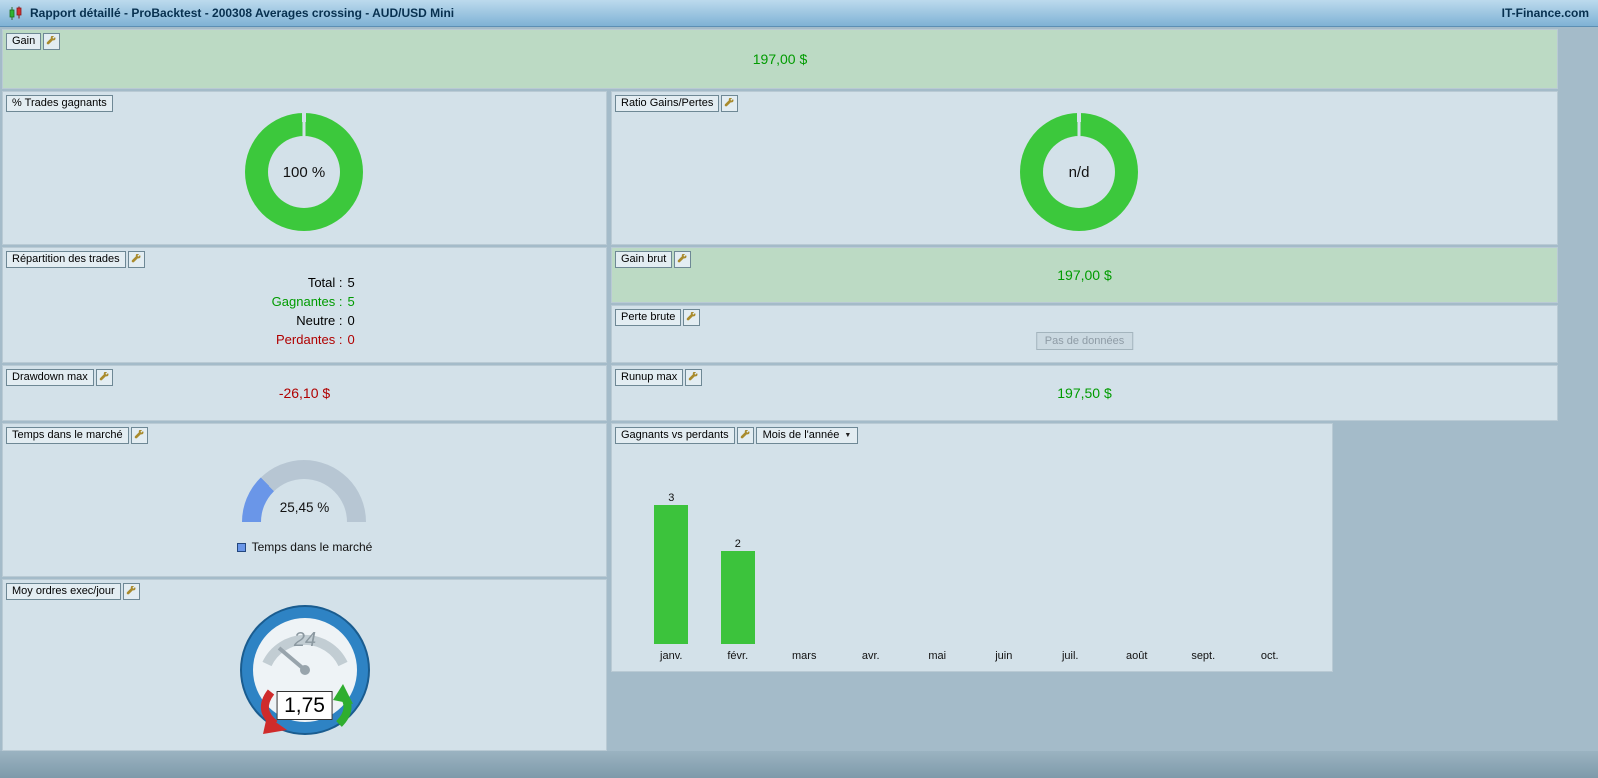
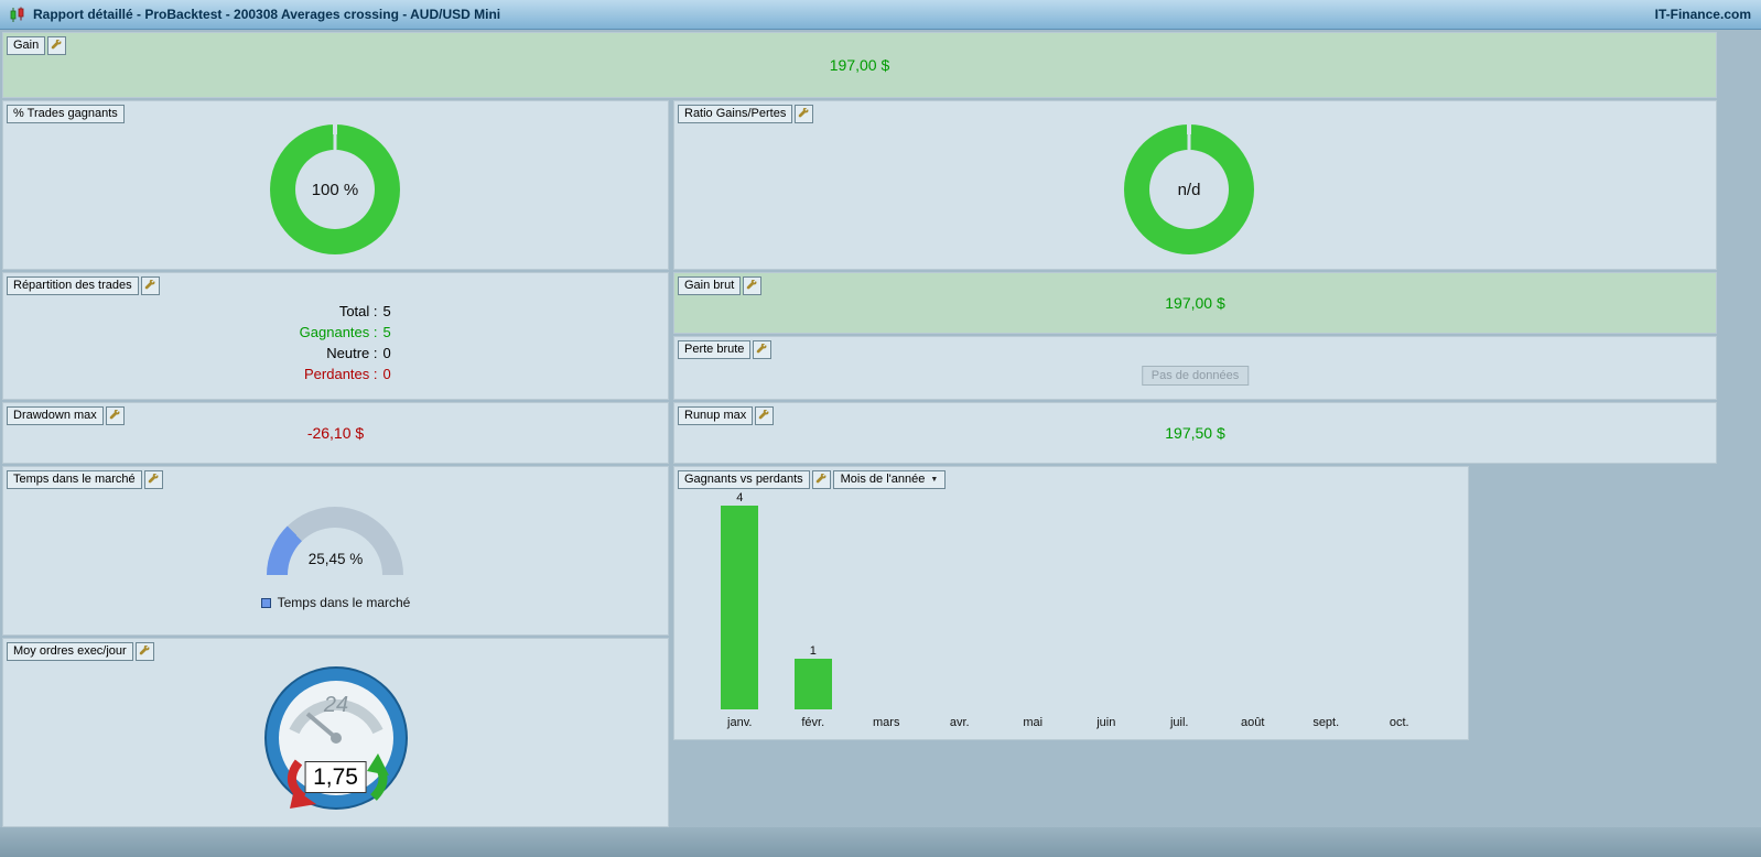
janv.: 3 -> 4
févr.: 2 -> 1
